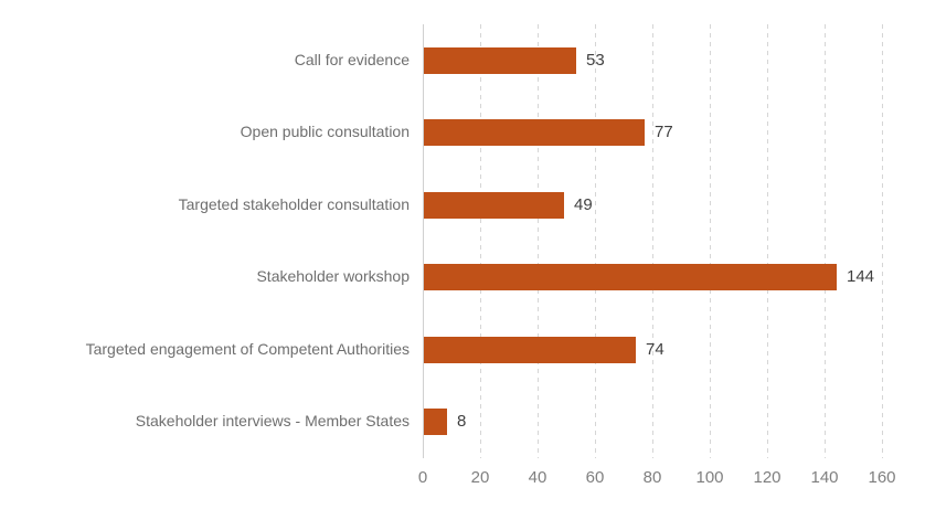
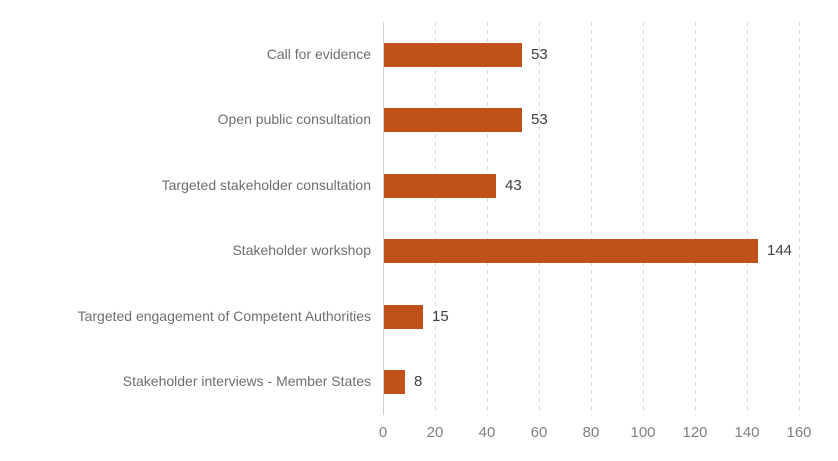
Open public consultation: 77 -> 53
Targeted stakeholder consultation: 49 -> 43
Targeted engagement of Competent Authorities: 74 -> 15
